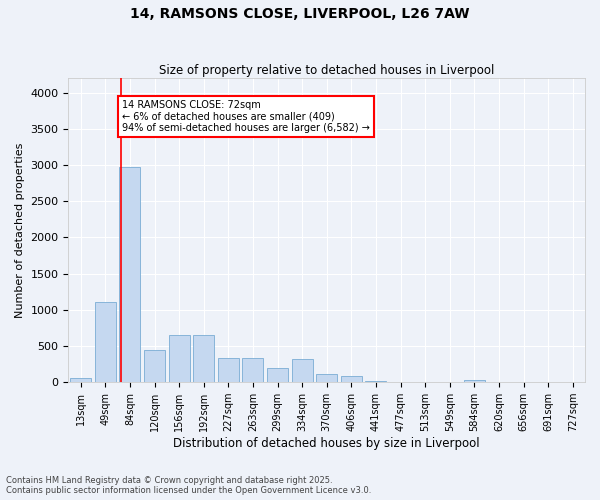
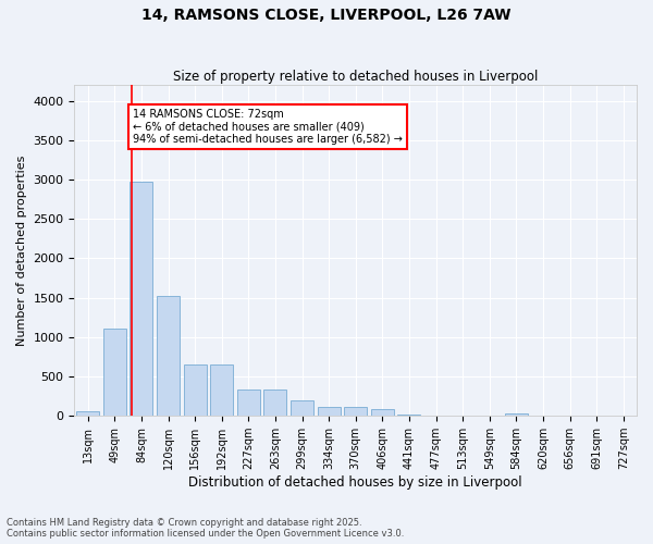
120sqm: 440 -> 1520
334sqm: 320 -> 120
